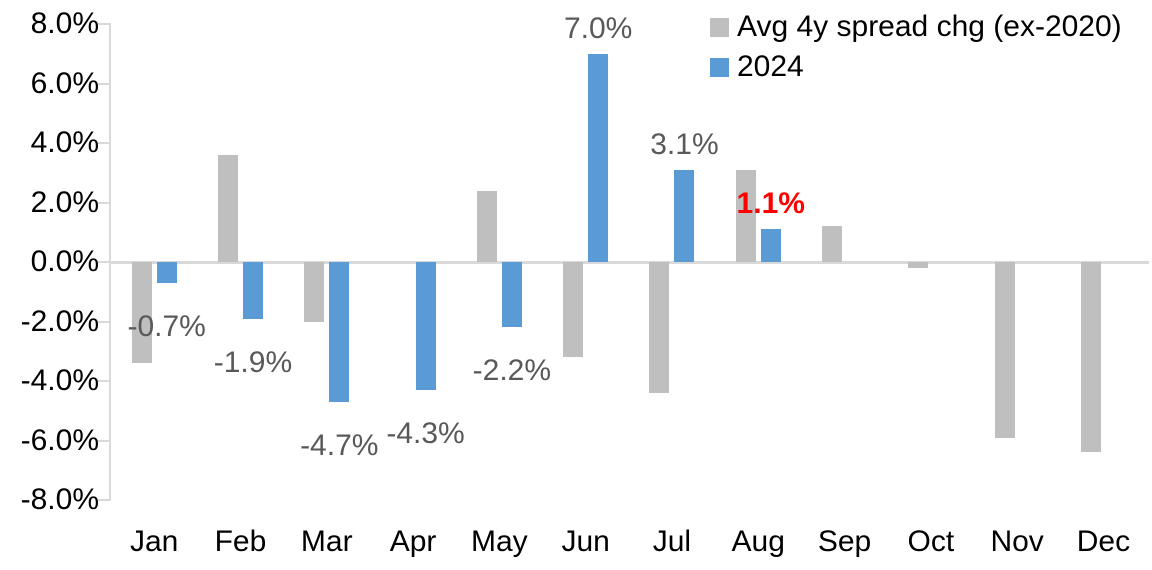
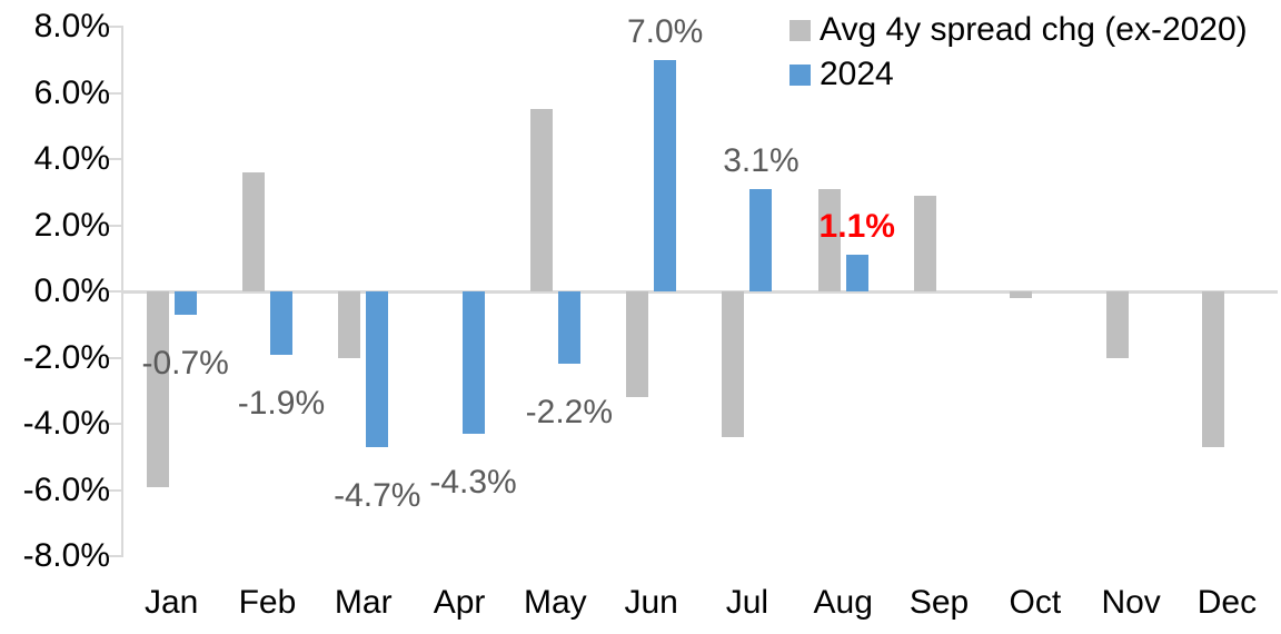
Avg 4y spread chg (ex-2020)/Jan: -3.4% -> -5.9%
Avg 4y spread chg (ex-2020)/May: 2.4% -> 5.5%
Avg 4y spread chg (ex-2020)/Sep: 1.2% -> 2.9%
Avg 4y spread chg (ex-2020)/Nov: -5.9% -> -2.0%
Avg 4y spread chg (ex-2020)/Dec: -6.4% -> -4.7%
